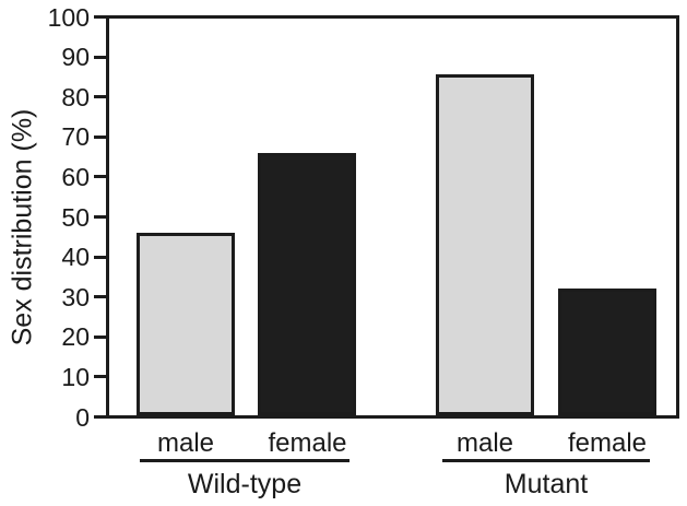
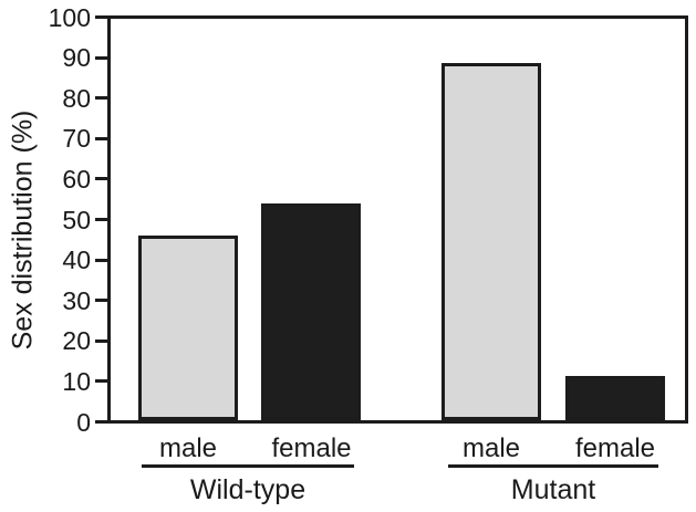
female/Wild-type: 66 -> 54
male/Mutant: 86 -> 89
female/Mutant: 32 -> 11
